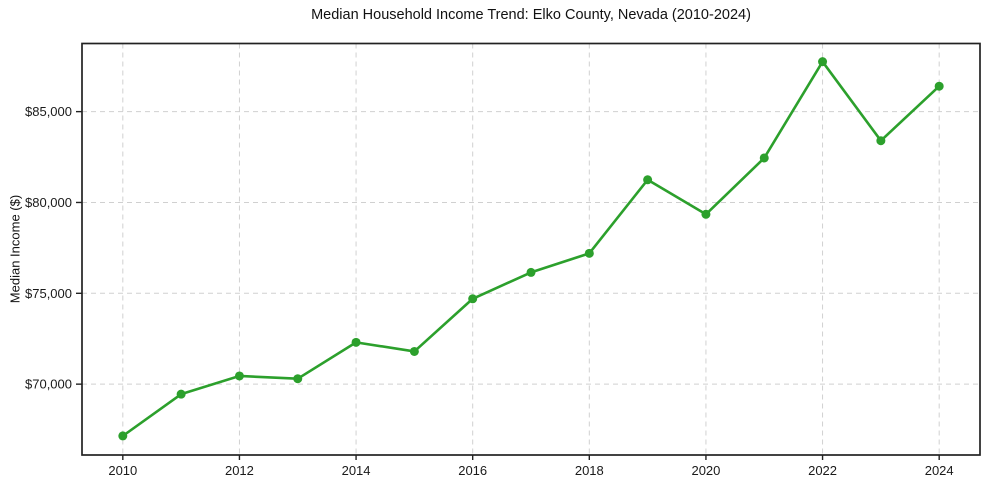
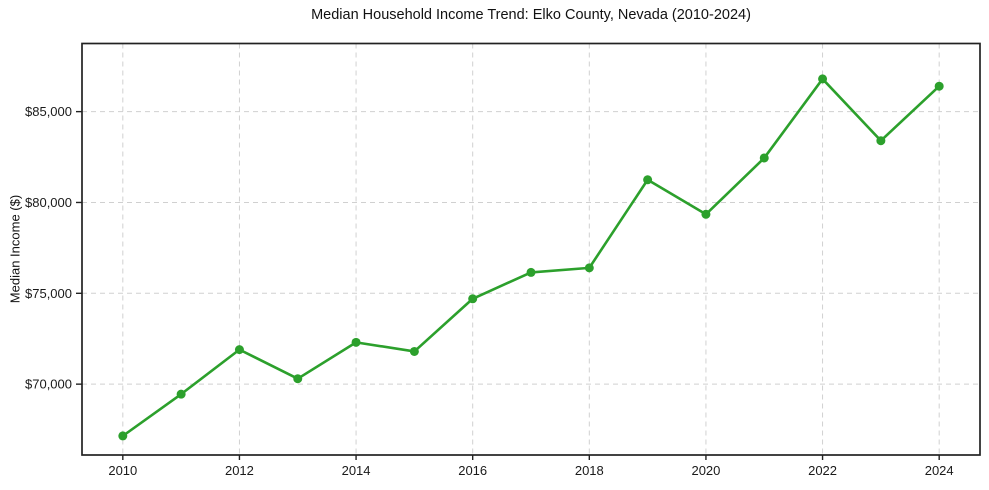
2012: $70400 -> $71900
2018: $77200 -> $76400
2022: $87800 -> $86800
